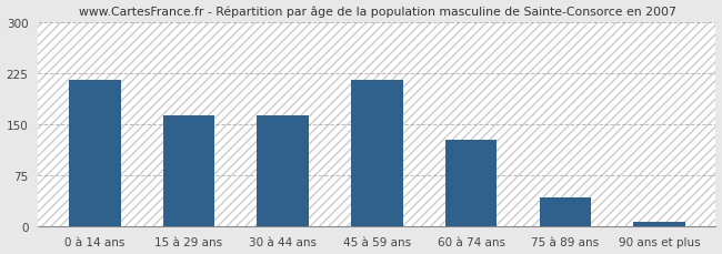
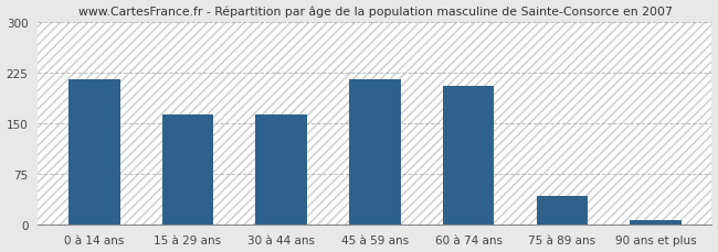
60 à 74 ans: 128 -> 206
